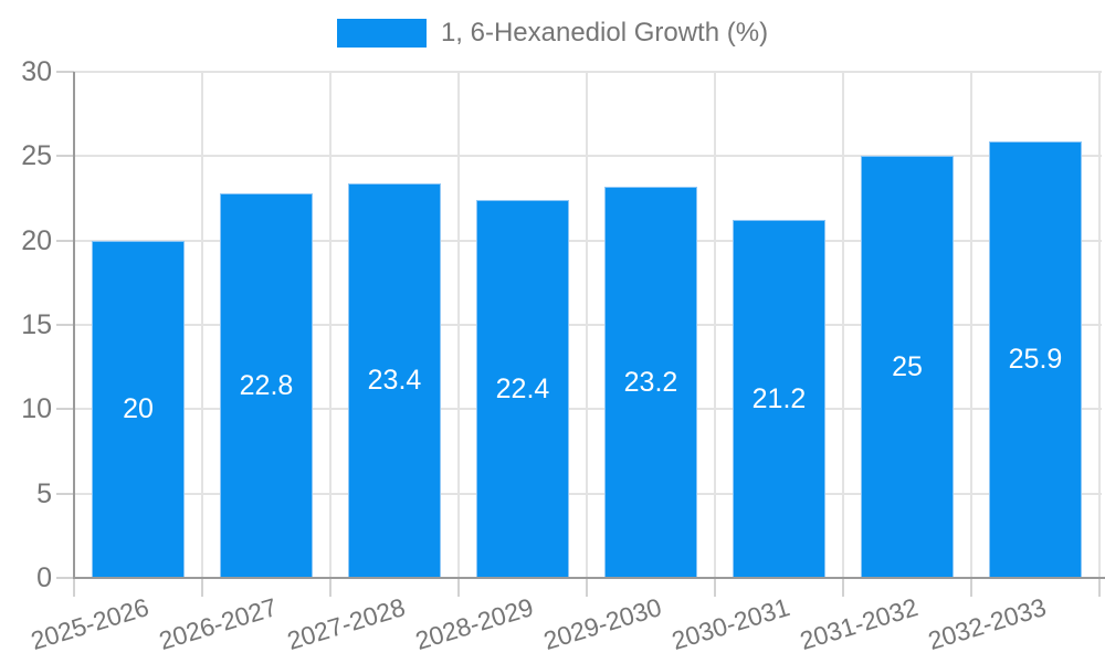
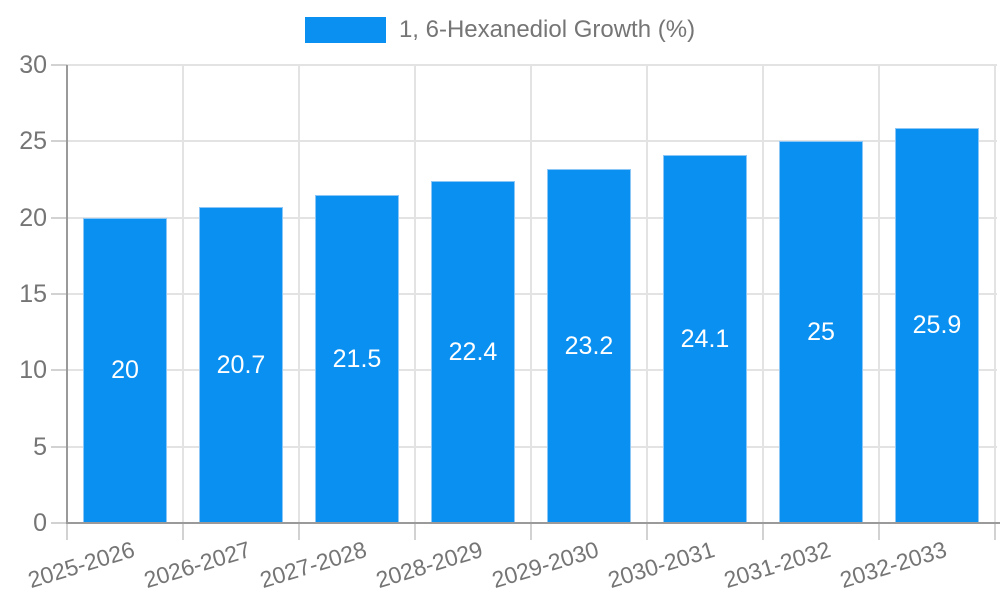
2026-2027: 22.8 -> 20.7
2027-2028: 23.4 -> 21.5
2030-2031: 21.2 -> 24.1
